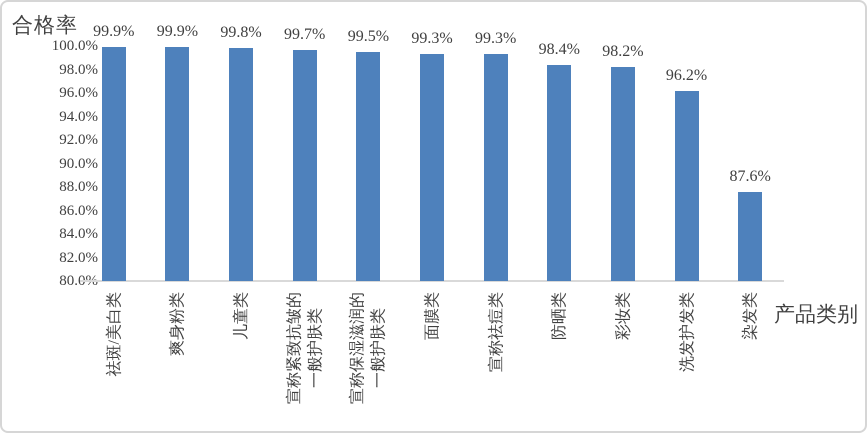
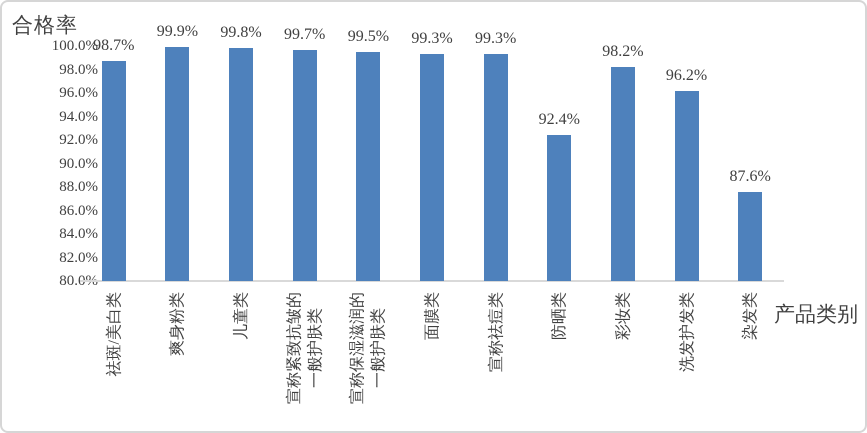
祛斑/美白类: 99.9% -> 98.7%
防晒类: 98.4% -> 92.4%
